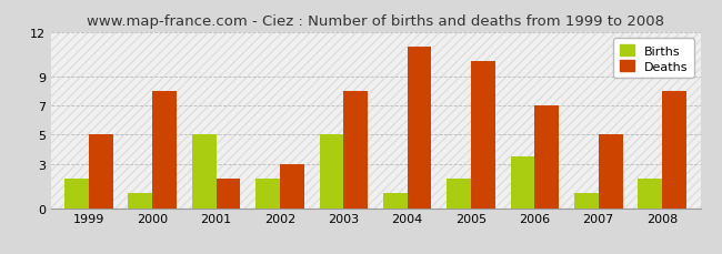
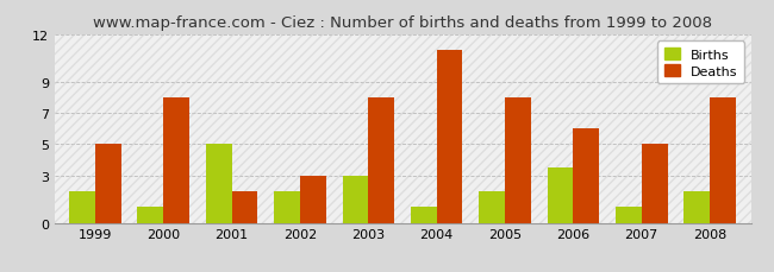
Births/2003: 5.0 -> 3.0
Deaths/2005: 10 -> 8
Deaths/2006: 7 -> 6
